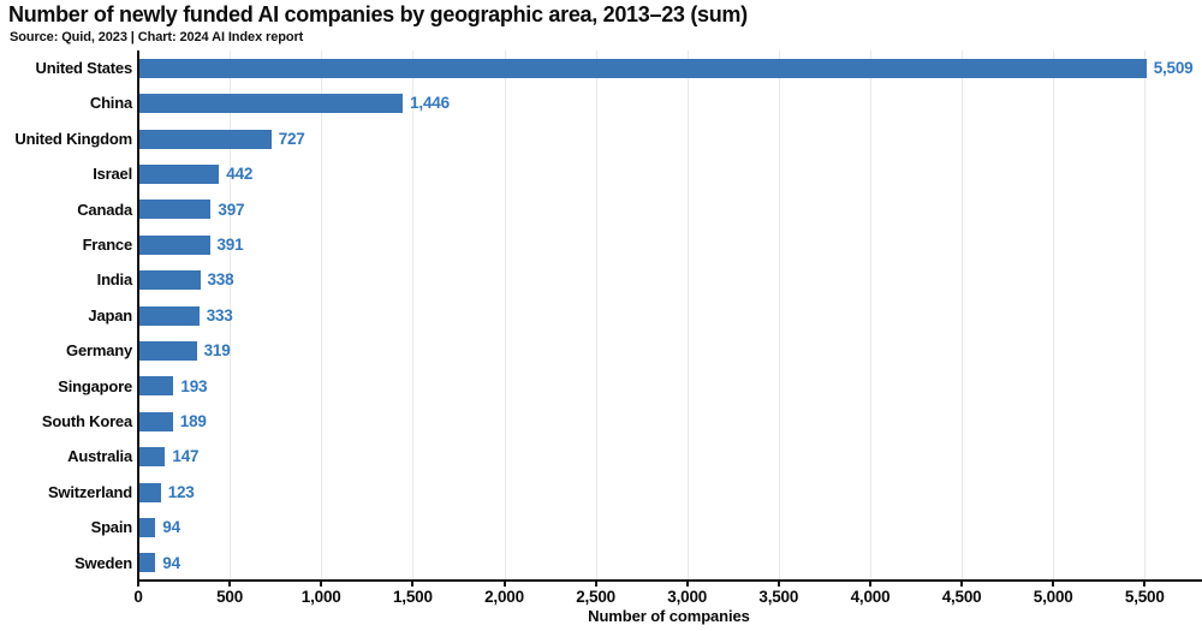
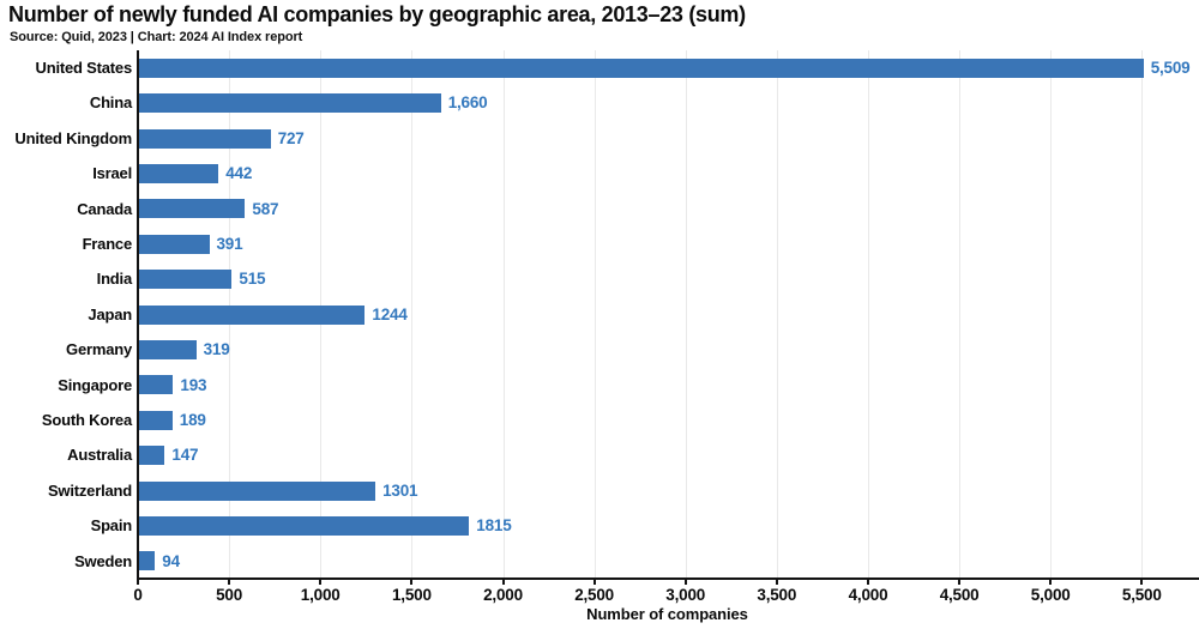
China: 1,446 -> 1,660
Canada: 397 -> 587
India: 338 -> 515
Japan: 333 -> 1244
Switzerland: 123 -> 1301
Spain: 94 -> 1815
